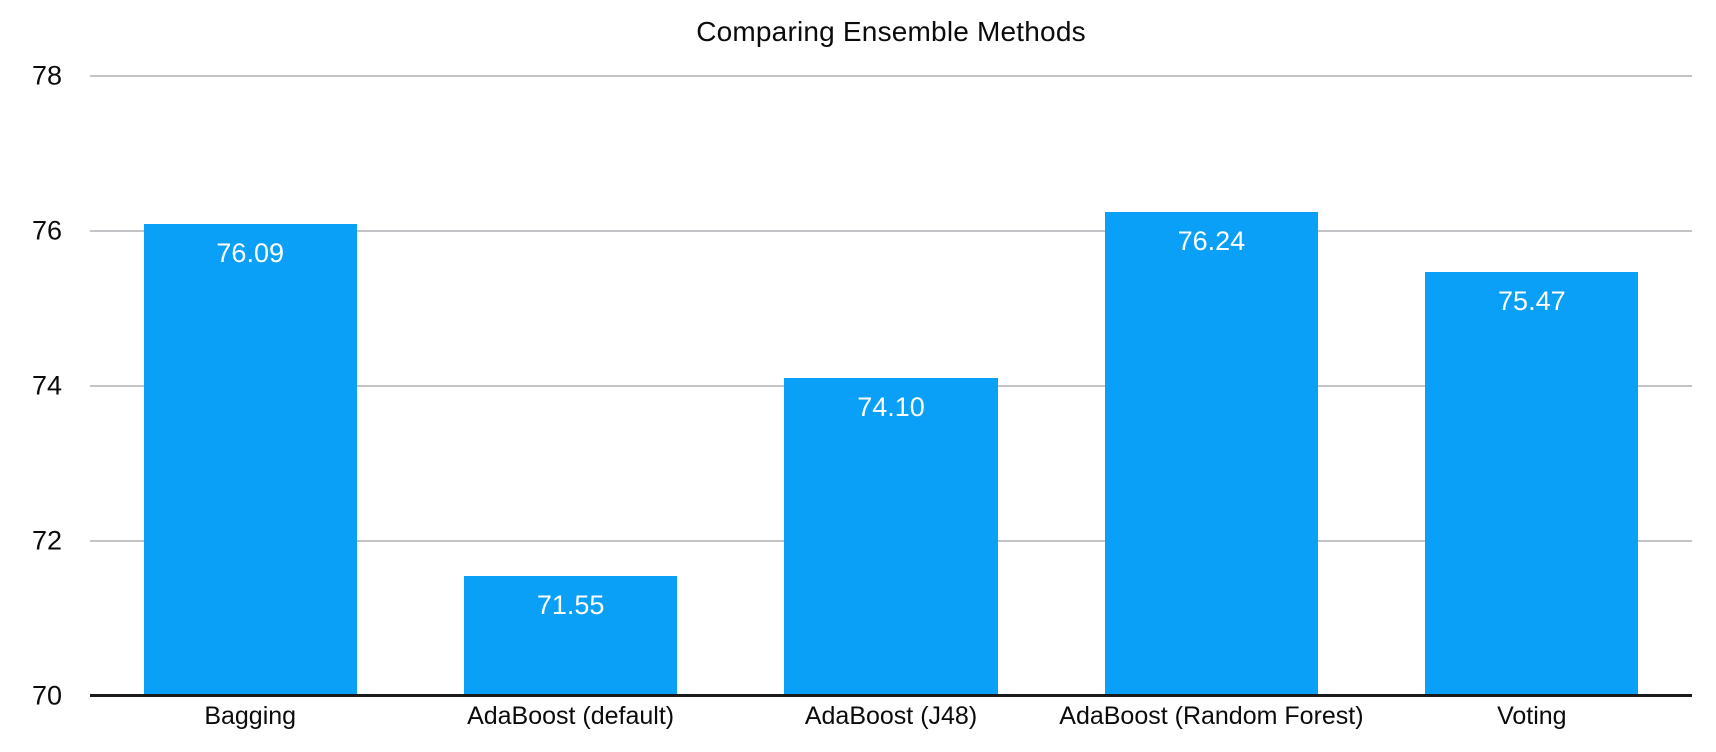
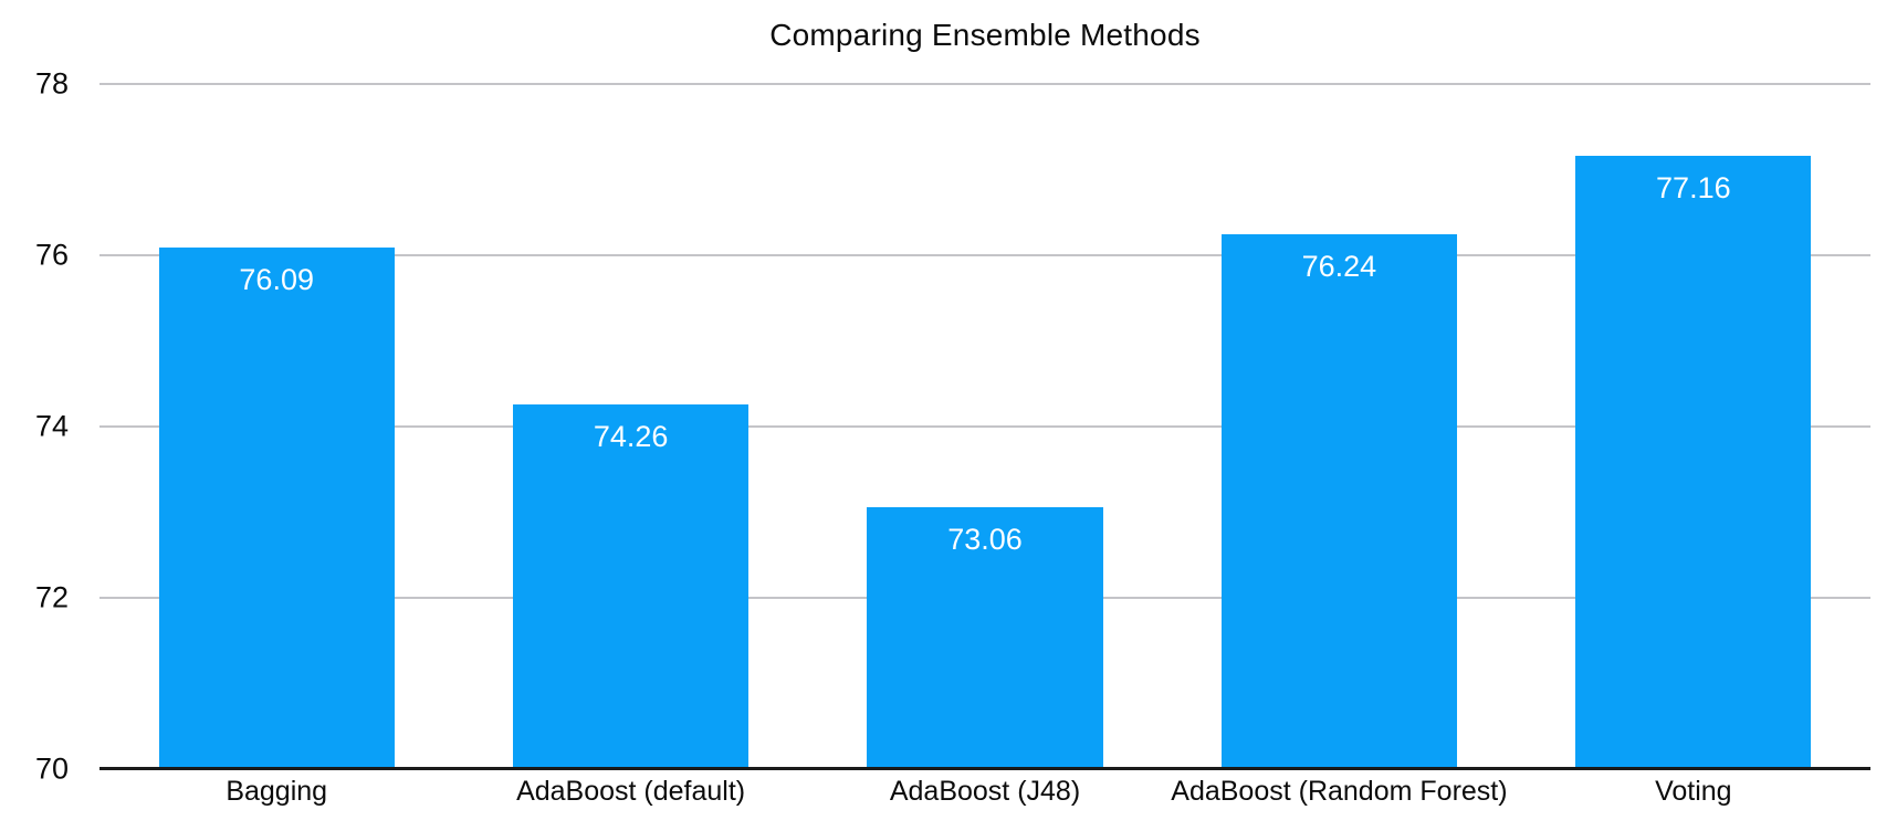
AdaBoost (default): 71.55 -> 74.26
AdaBoost (J48): 74.10 -> 73.06
Voting: 75.47 -> 77.16
